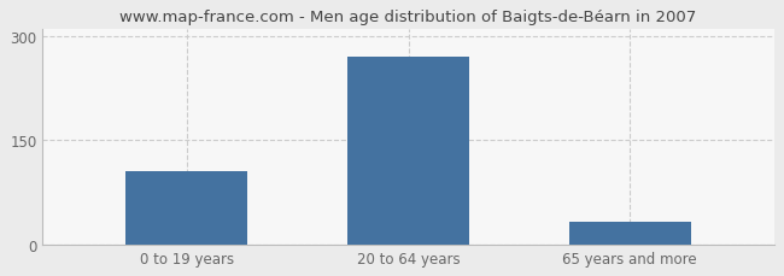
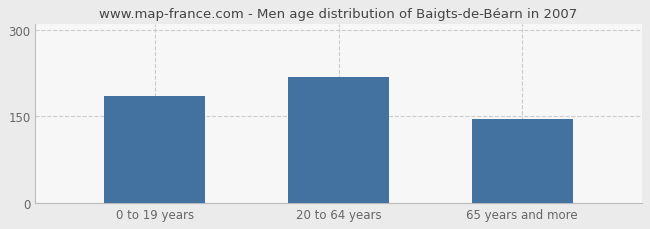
0 to 19 years: 105 -> 186
20 to 64 years: 270 -> 218
65 years and more: 33 -> 146
